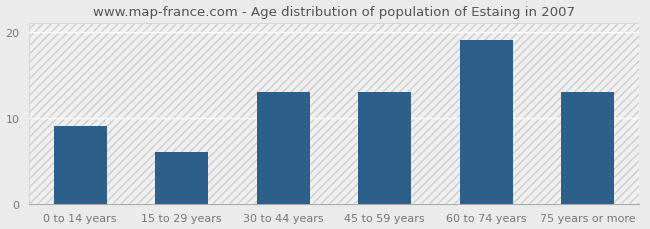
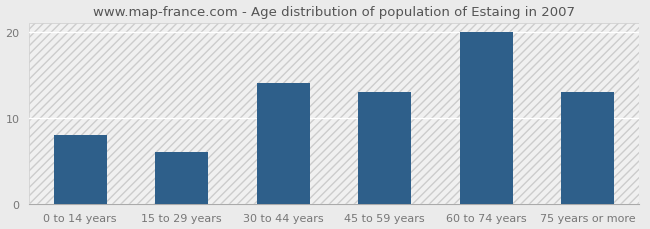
0 to 14 years: 9 -> 8
30 to 44 years: 13 -> 14
60 to 74 years: 19 -> 20
